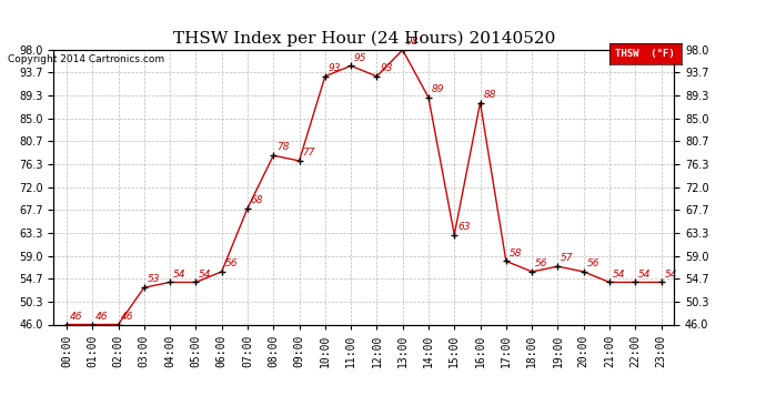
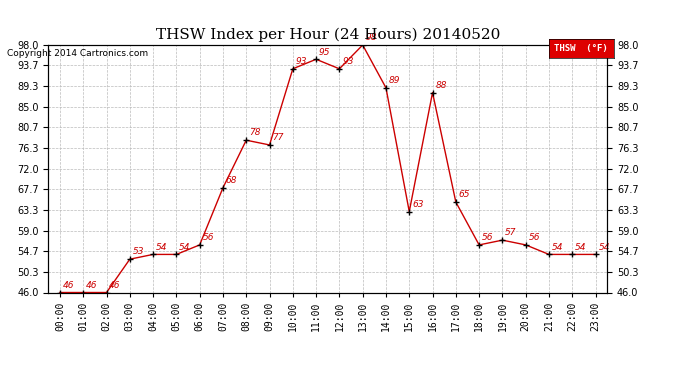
17:00: 58 -> 65
